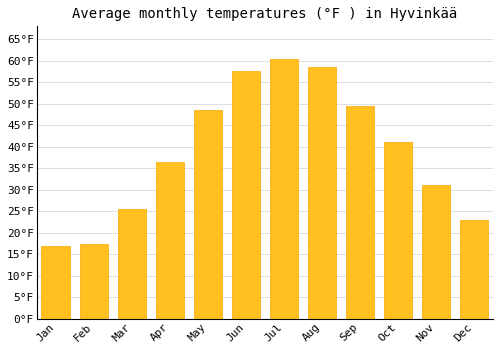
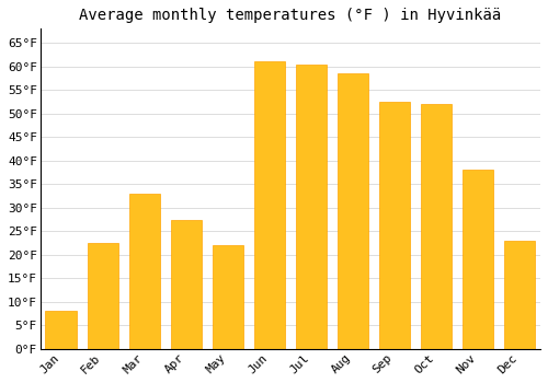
Jan: 17.0°F -> 8.0°F
Feb: 17.5°F -> 22.5°F
Mar: 25.5°F -> 33.0°F
Apr: 36.5°F -> 27.5°F
May: 48.5°F -> 22.0°F
Jun: 57.5°F -> 61.0°F
Sep: 49.5°F -> 52.5°F
Oct: 41.0°F -> 52.0°F
Nov: 31.0°F -> 38.0°F
